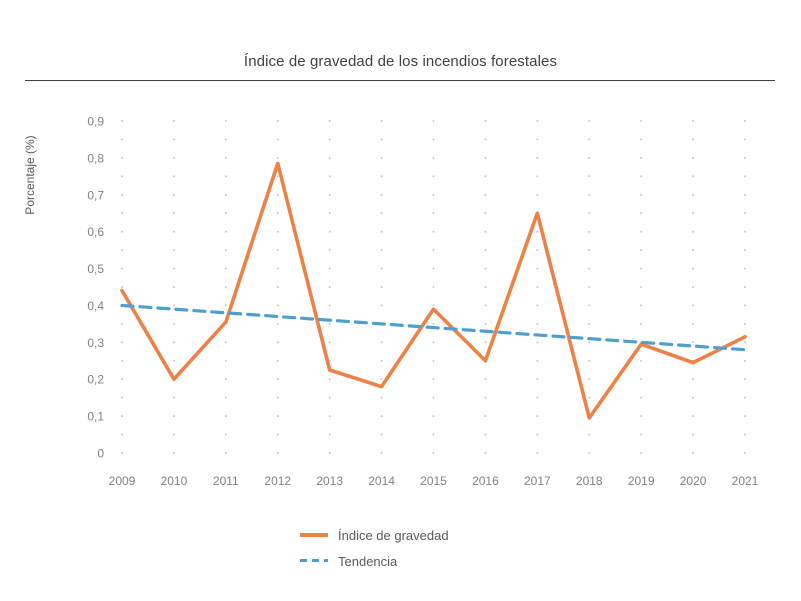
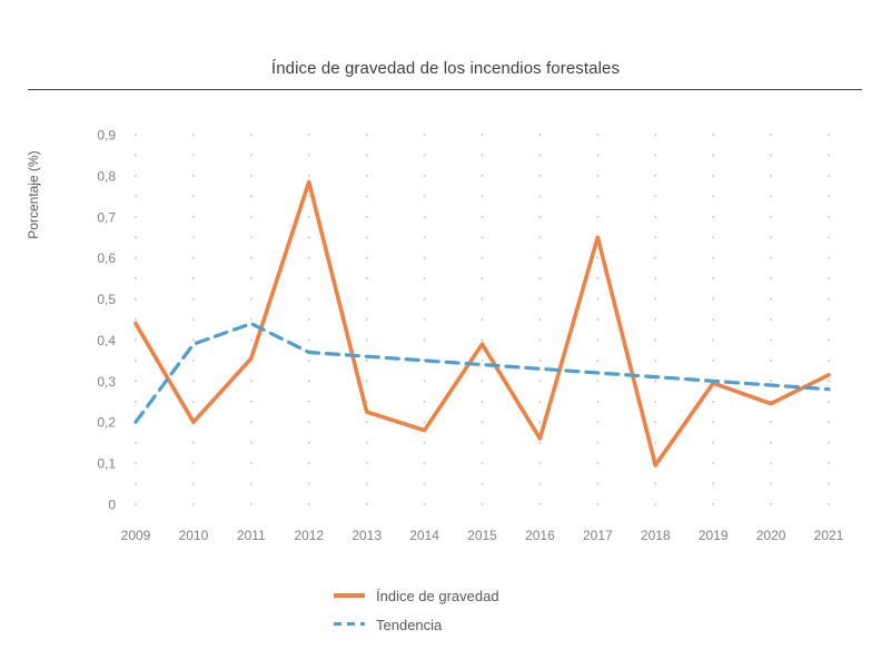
Tendencia/2009: 0,40 -> 0,20
Tendencia/2011: 0,38 -> 0,44
Índice de gravedad/2016: 0,25 -> 0,16
